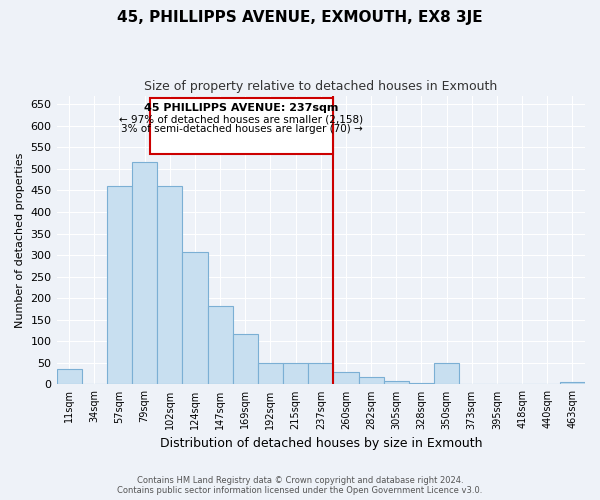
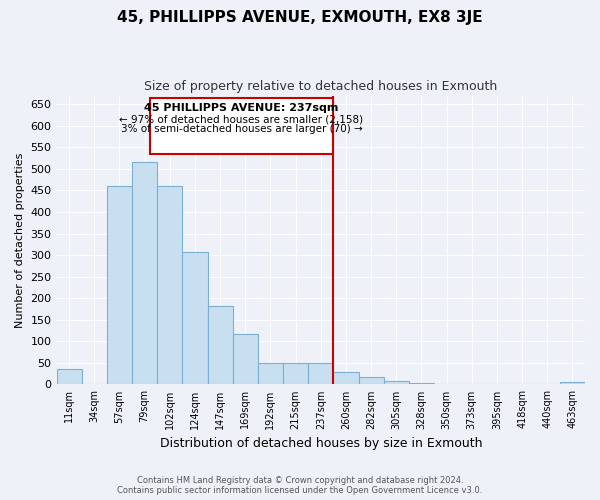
350sqm: 50 -> 2
